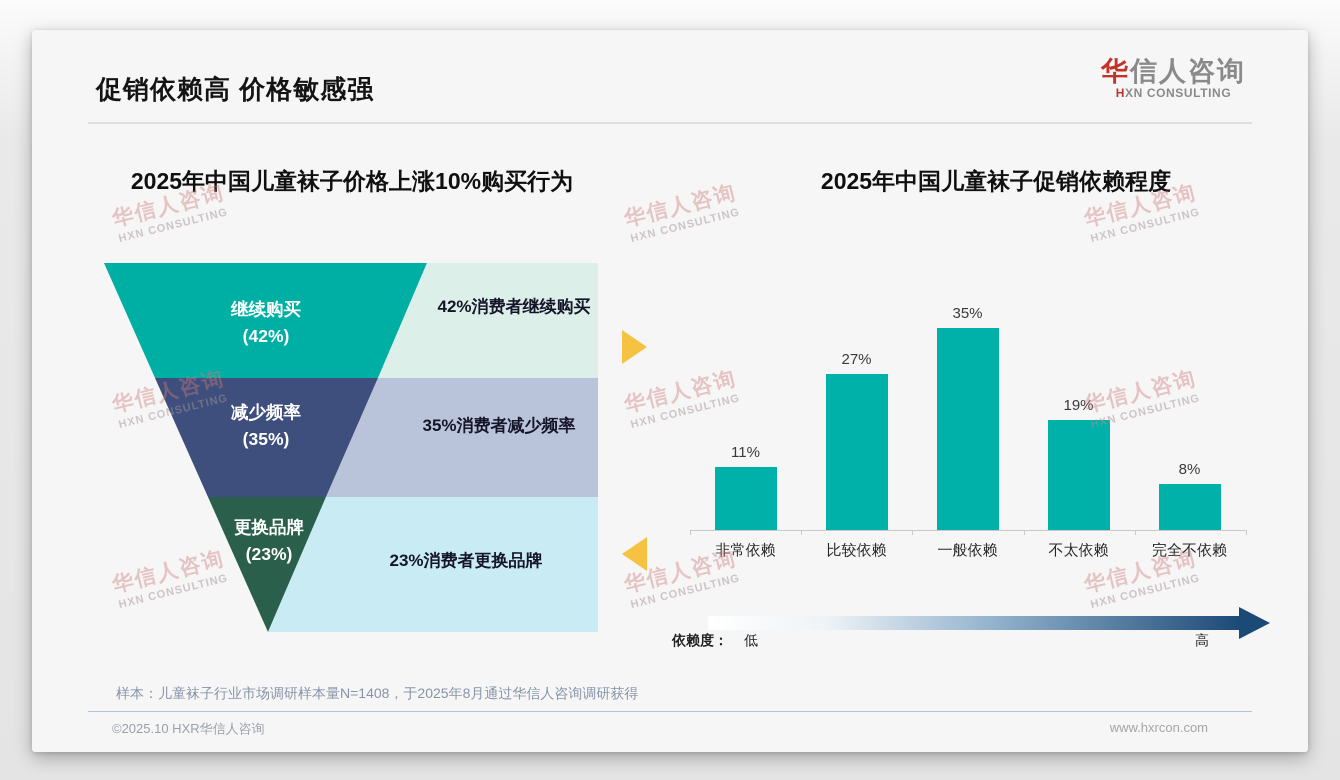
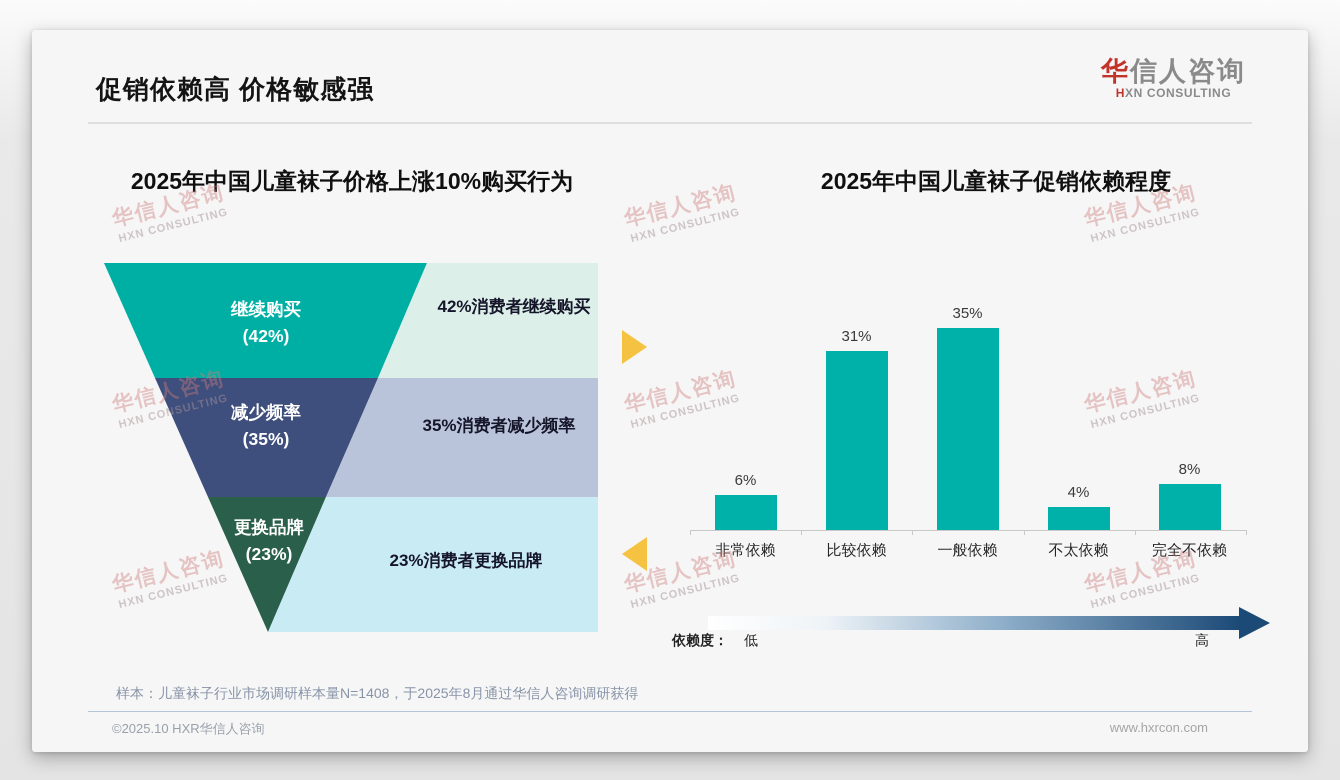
2025年中国儿童袜子促销依赖程度/非常依赖: 11% -> 6%
2025年中国儿童袜子促销依赖程度/比较依赖: 27% -> 31%
2025年中国儿童袜子促销依赖程度/不太依赖: 19% -> 4%
